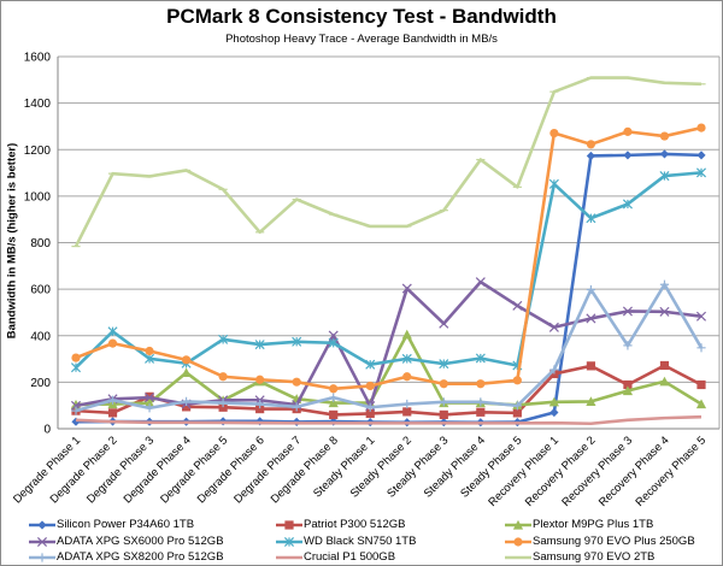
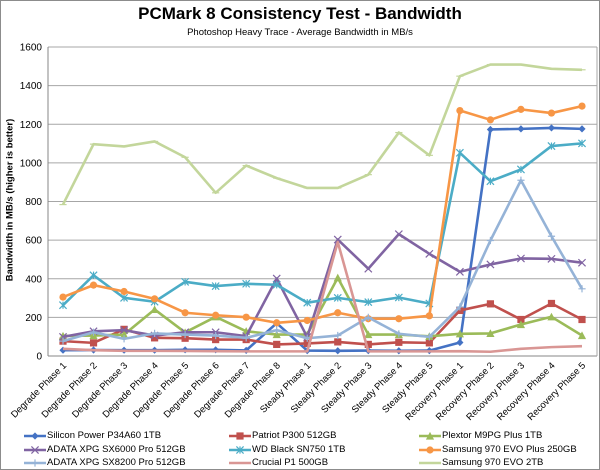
Silicon Power P34A60 1TB/Degrade Phase 8: 30 -> 170
Crucial P1 500GB/Steady Phase 2: 20 -> 590
ADATA XPG SX8200 Pro 512GB/Steady Phase 3: 120 -> 200
ADATA XPG SX8200 Pro 512GB/Recovery Phase 3: 360 -> 910
